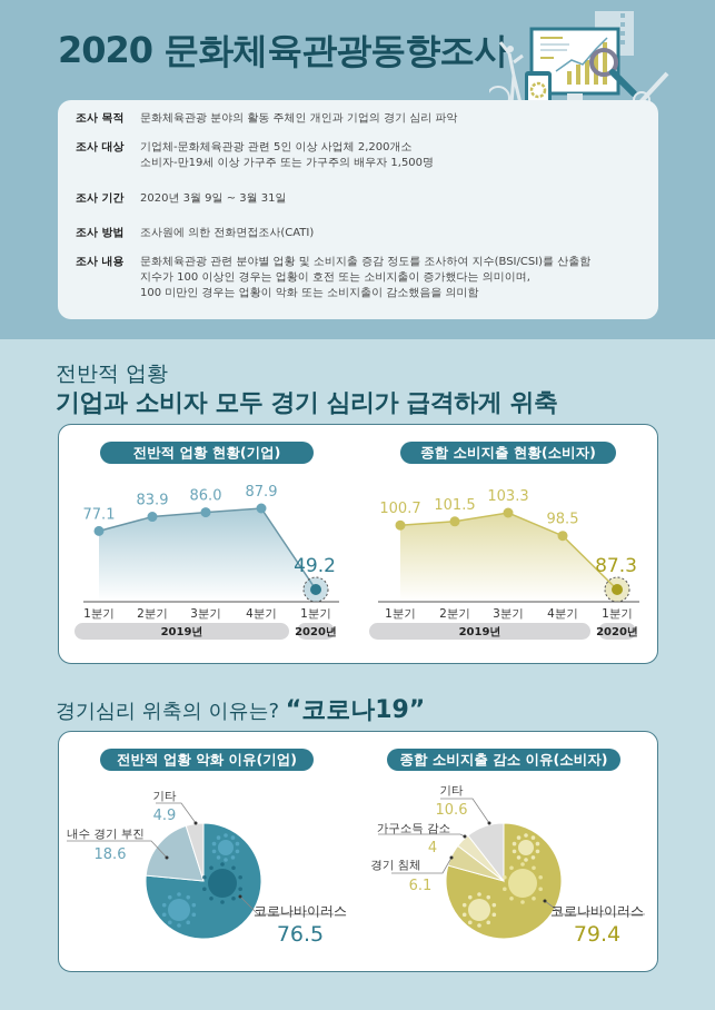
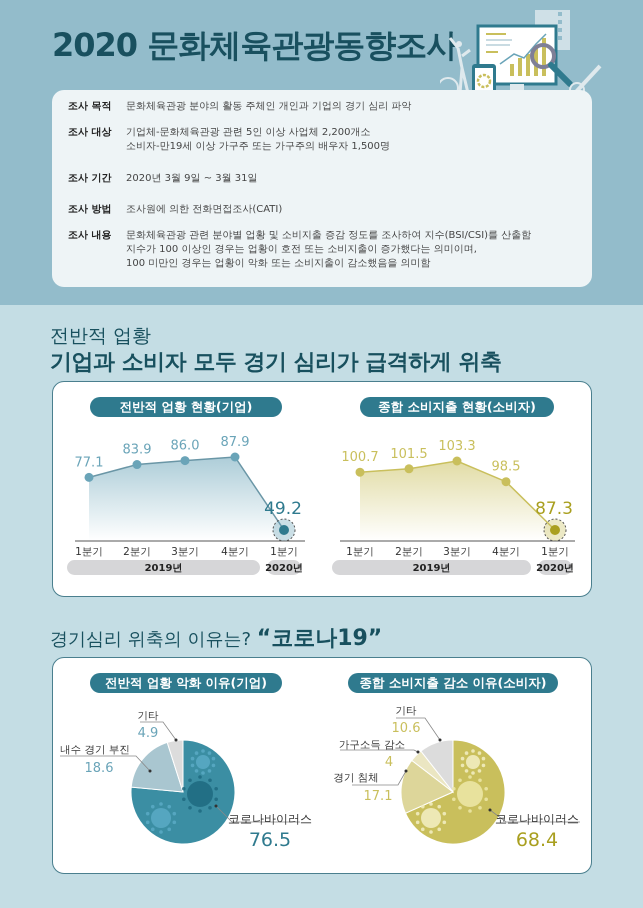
종합 소비지출 감소 이유(소비자)/코로나바이러스: 79.4 -> 68.4
종합 소비지출 감소 이유(소비자)/경기 침체: 6.1 -> 17.1
